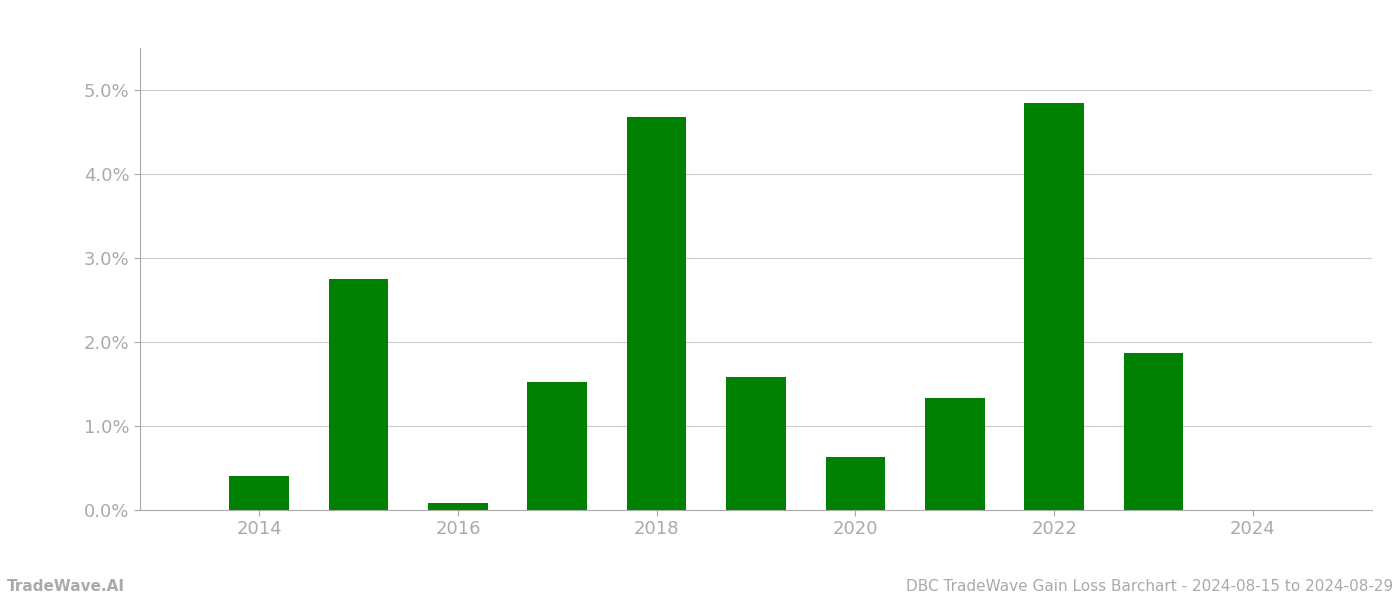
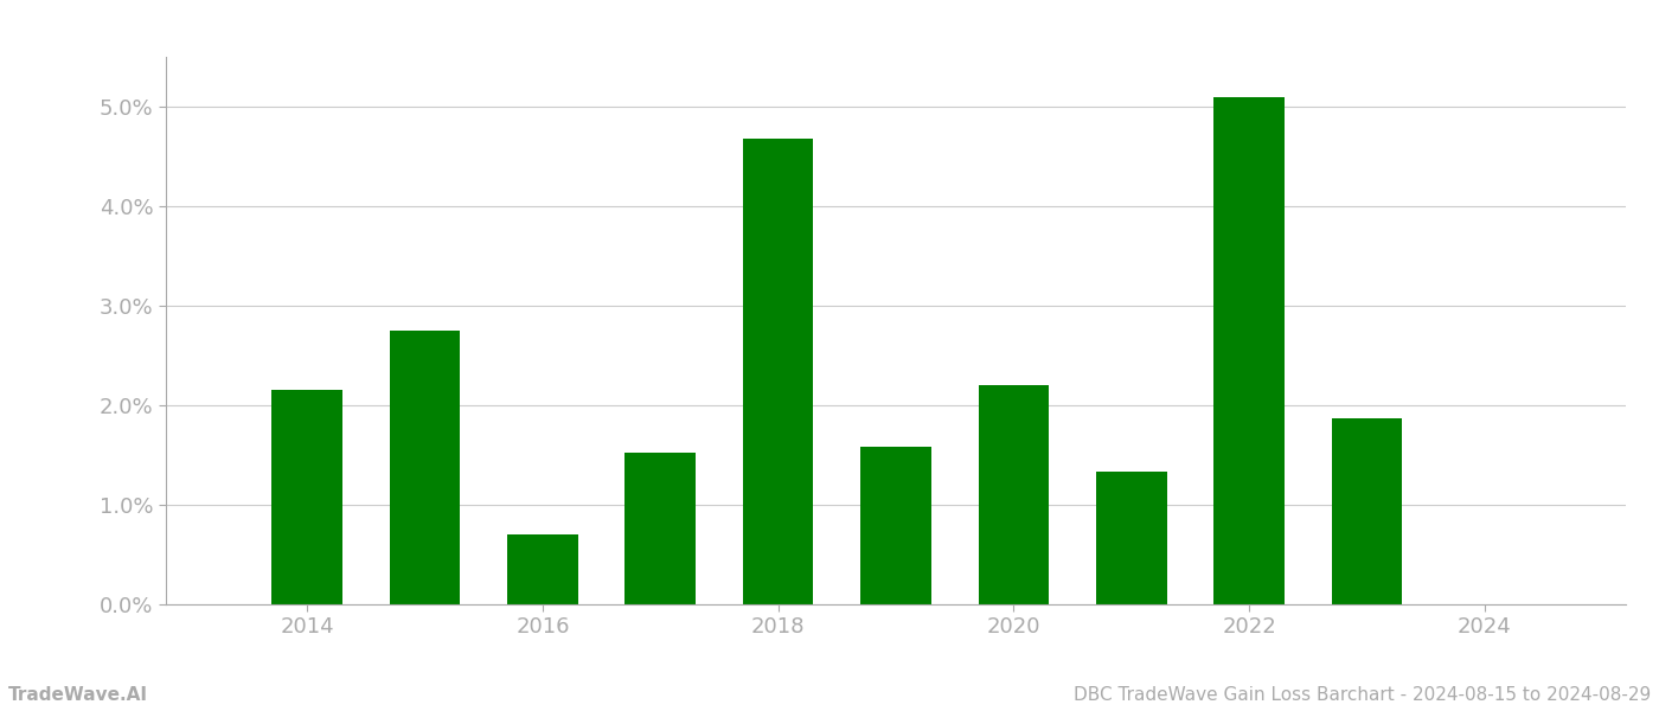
2014: 0.40% -> 2.16%
2016: 0.08% -> 0.70%
2020: 0.63% -> 2.20%
2022: 4.85% -> 5.10%
